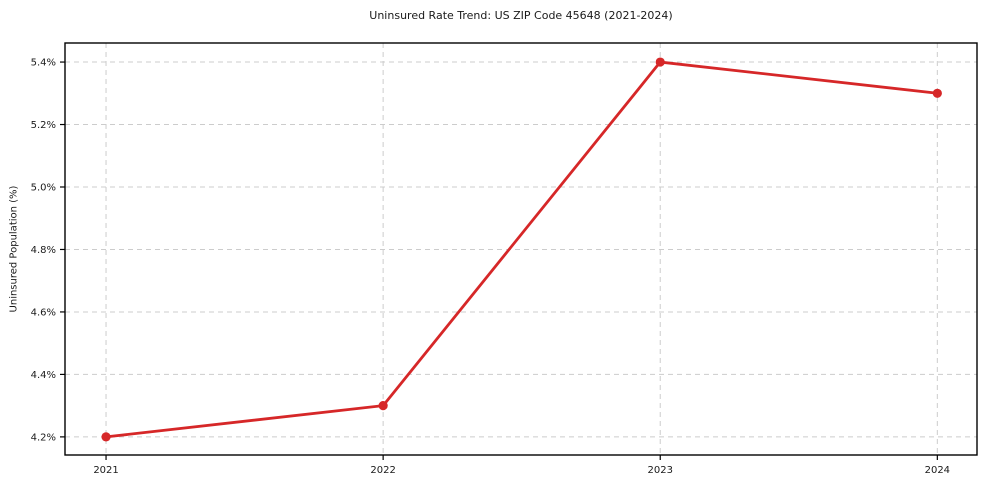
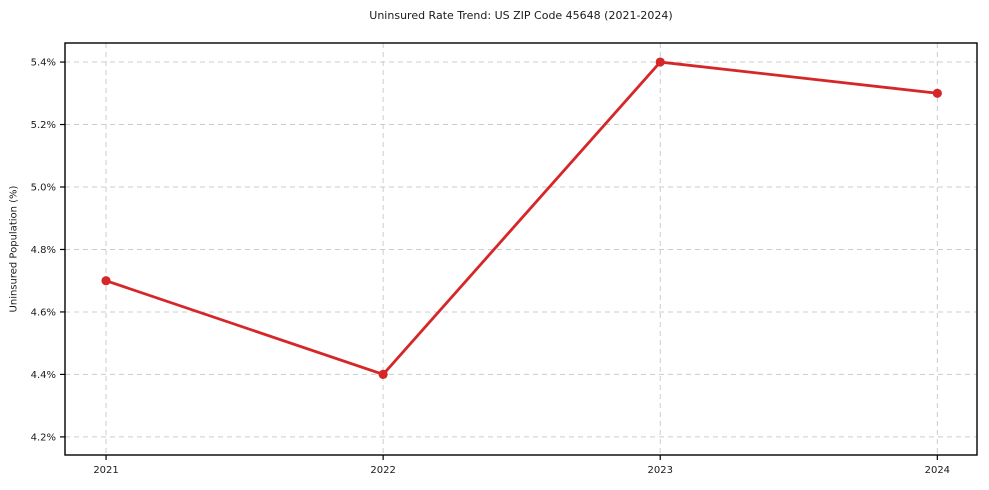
2021: 4.2% -> 4.7%
2022: 4.3% -> 4.4%
